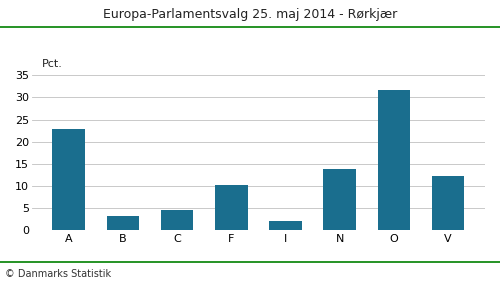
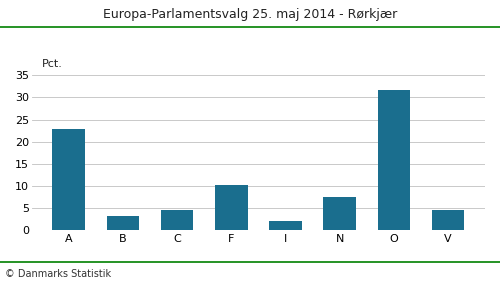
N: 13.9 -> 7.5
V: 12.2 -> 4.5
